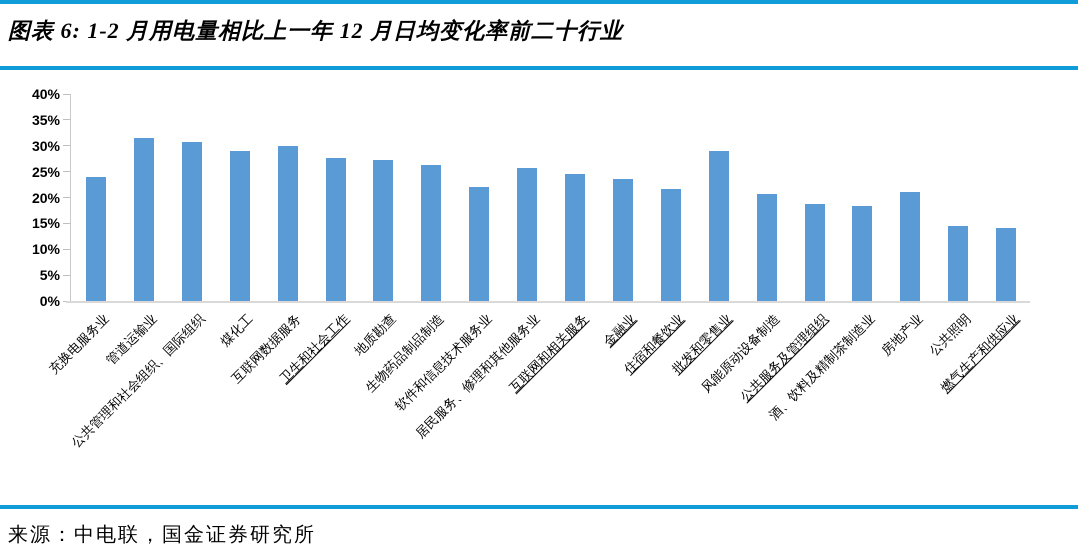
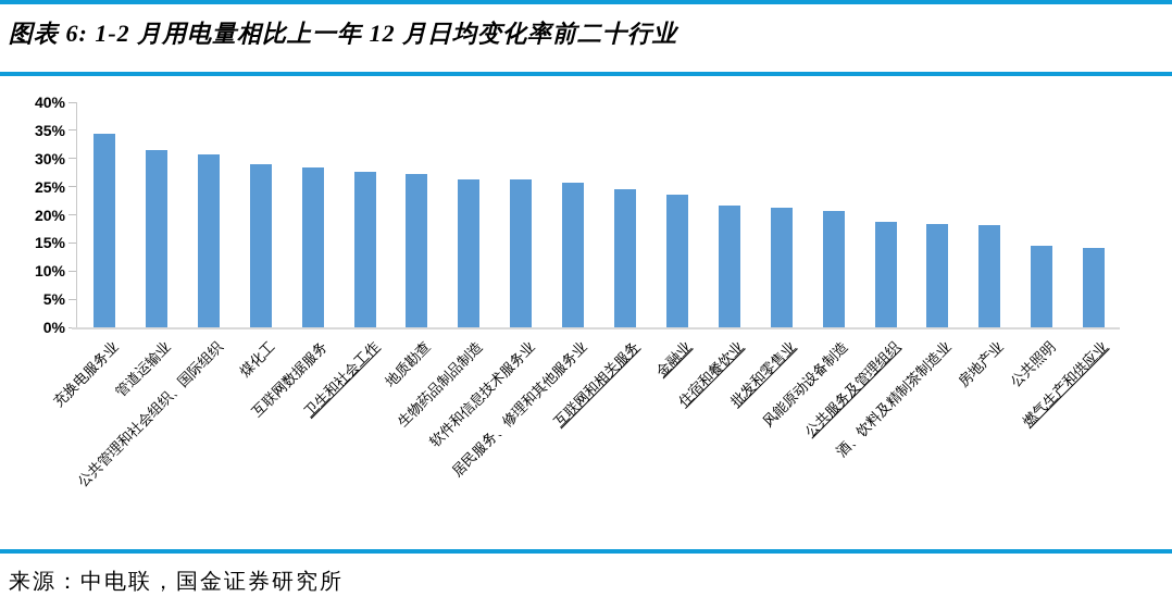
充换电服务业: 24% -> 34%
互联网数据服务: 30% -> 28%
软件和信息技术服务业: 22% -> 26%
批发和零售业: 29% -> 21%
房地产业: 21% -> 18%
